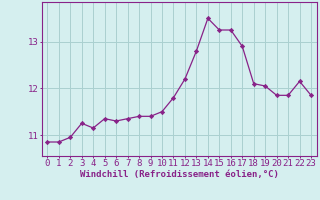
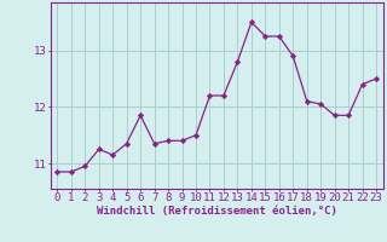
6: 11.30 -> 11.85
11: 11.80 -> 12.20
22: 12.15 -> 12.40
23: 11.85 -> 12.50
